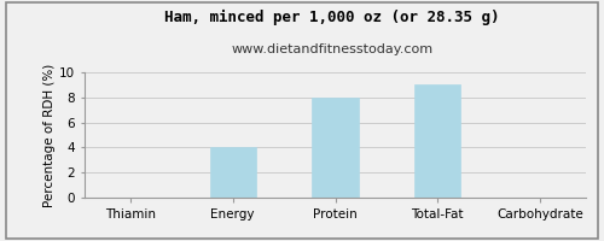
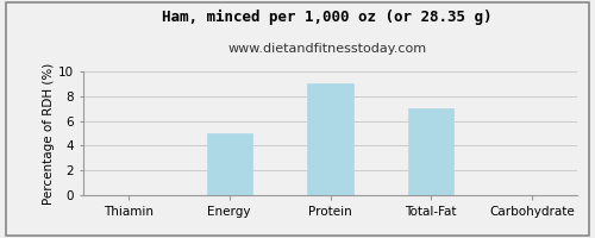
Energy: 4 -> 5
Protein: 8 -> 9
Total-Fat: 9 -> 7
